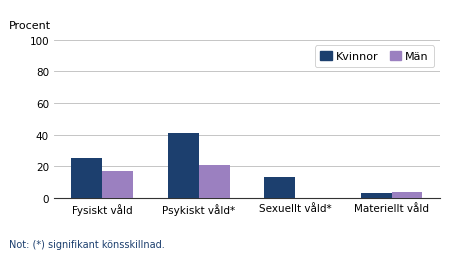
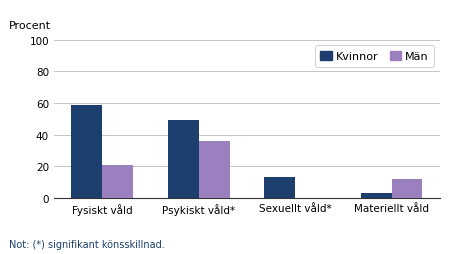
Kvinnor/Fysiskt våld: 25 -> 59
Män/Fysiskt våld: 17 -> 21
Kvinnor/Psykiskt våld*: 41 -> 49
Män/Psykiskt våld*: 21 -> 36
Män/Materiellt våld: 4 -> 12
